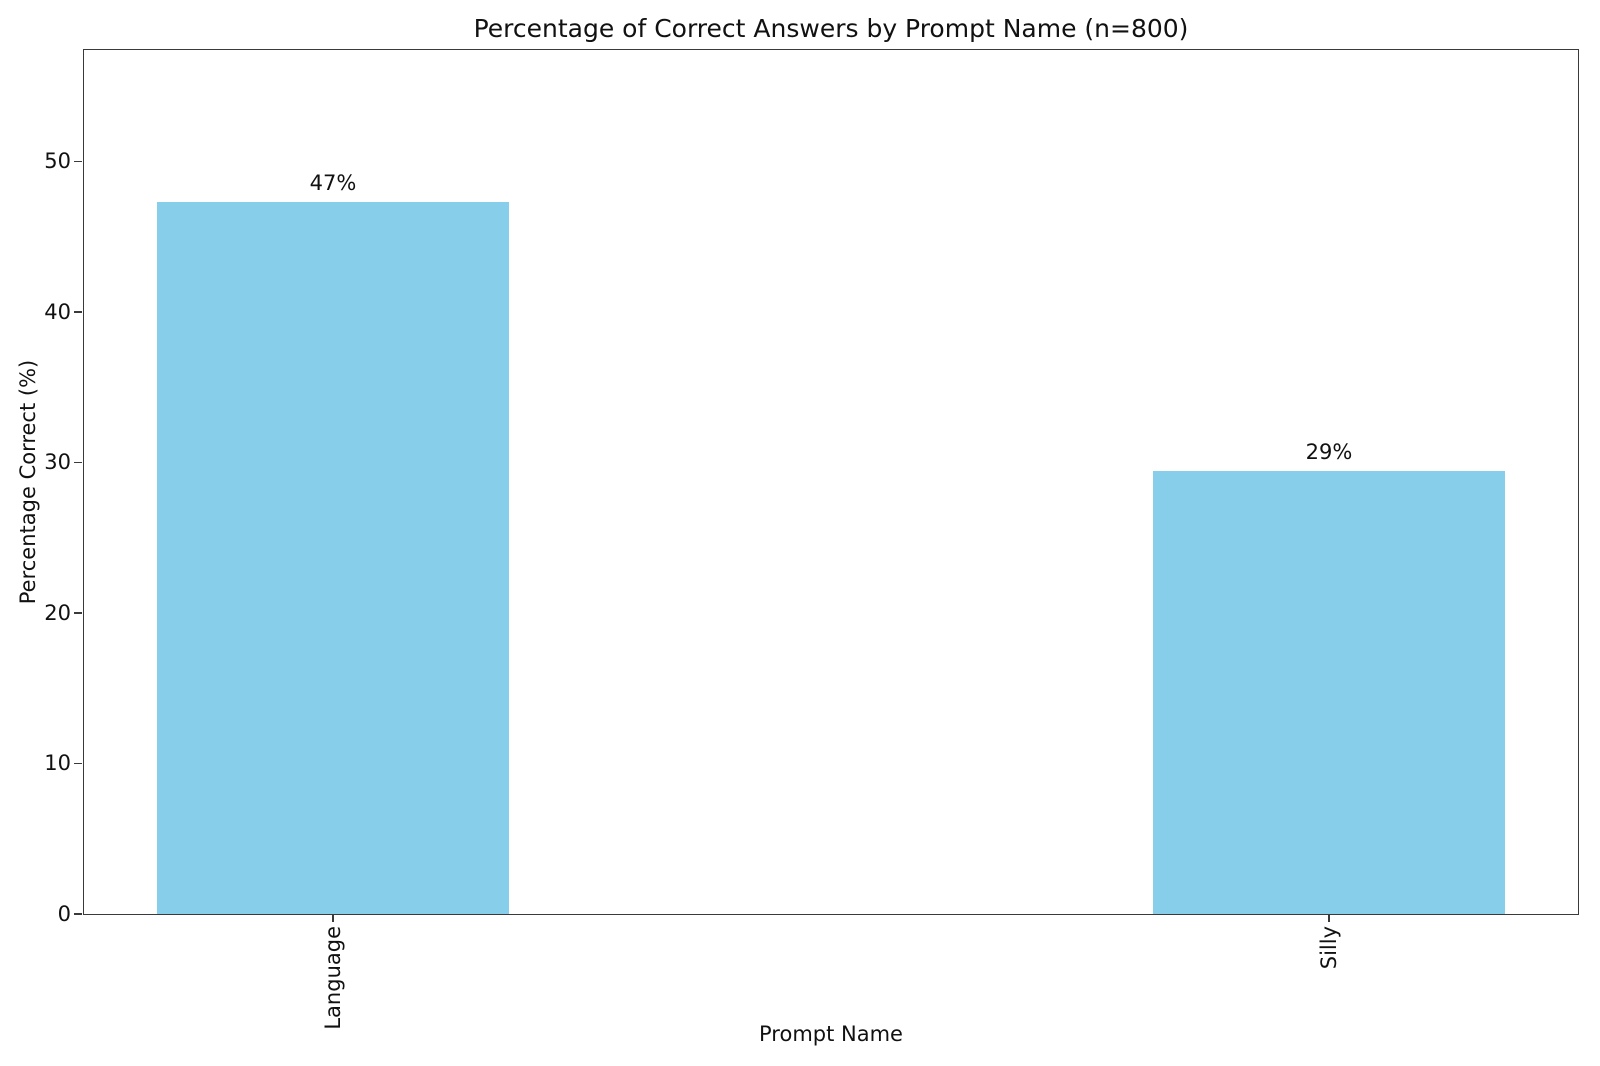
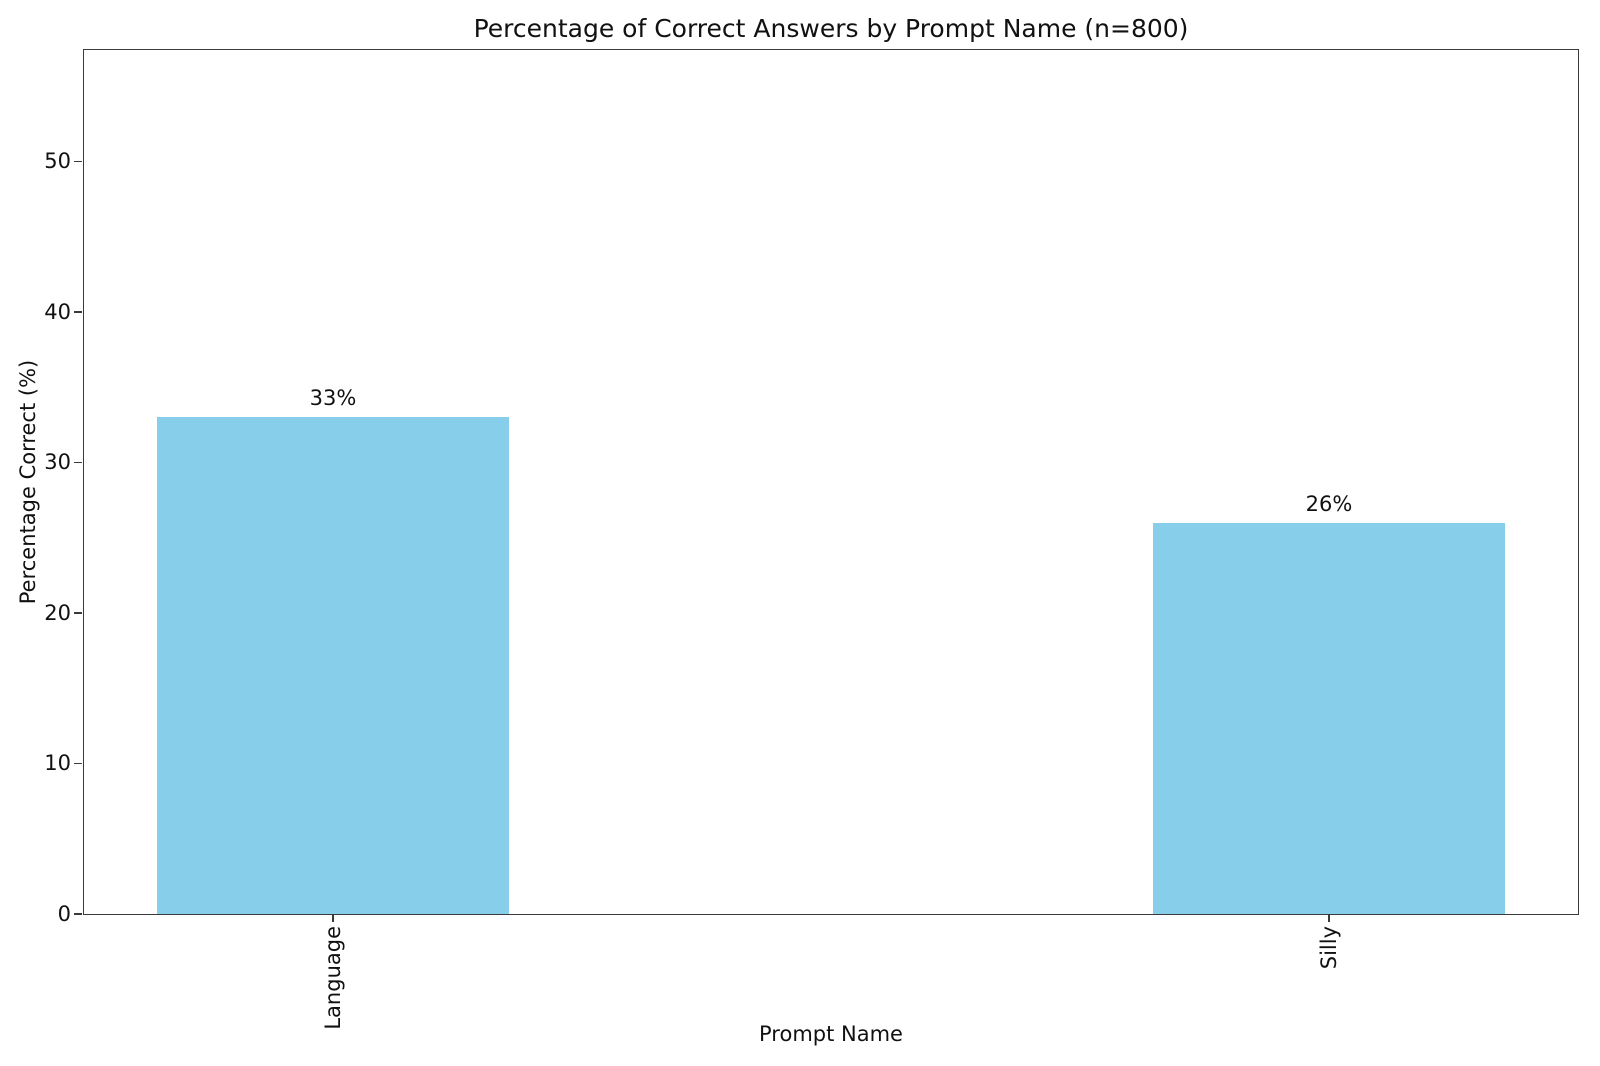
Language: 47% -> 33%
Silly: 29% -> 26%
